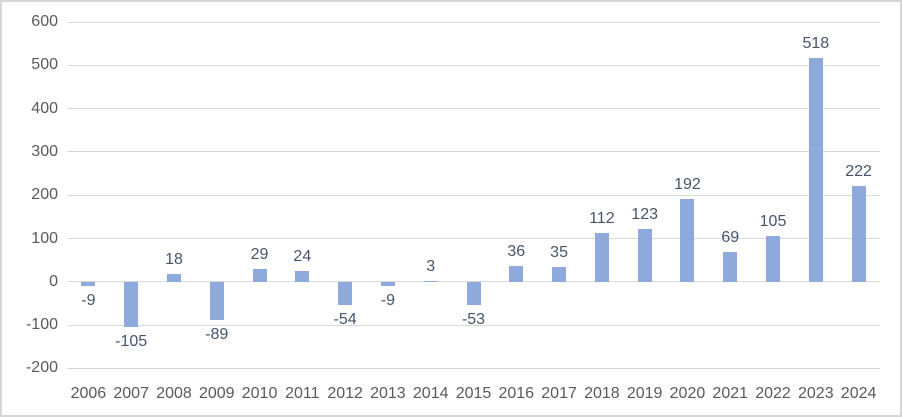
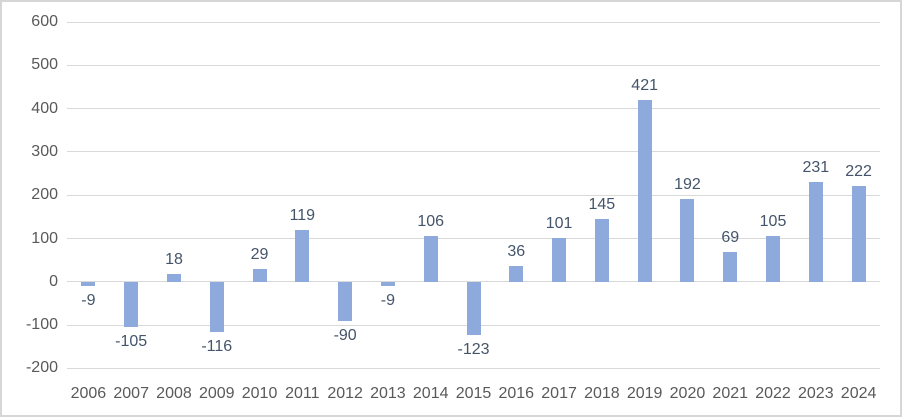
2009: -89 -> -116
2011: 24 -> 119
2012: -54 -> -90
2014: 3 -> 106
2015: -53 -> -123
2017: 35 -> 101
2018: 112 -> 145
2019: 123 -> 421
2023: 518 -> 231
